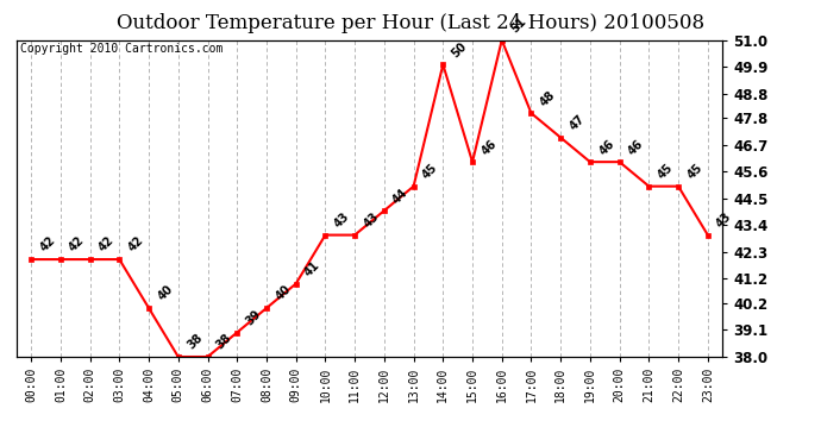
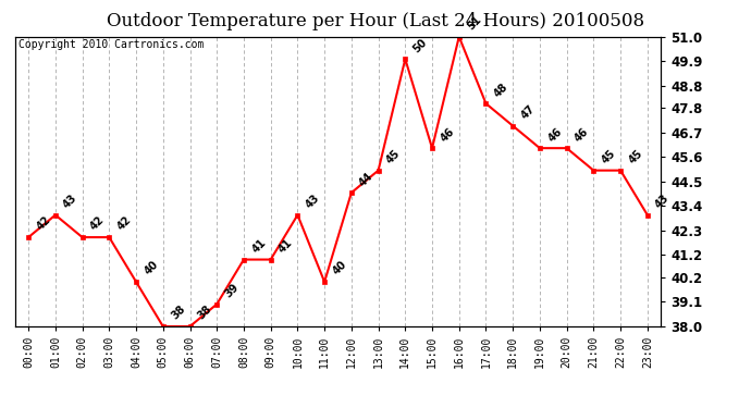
01:00: 42 -> 43
08:00: 40 -> 41
11:00: 43 -> 40
